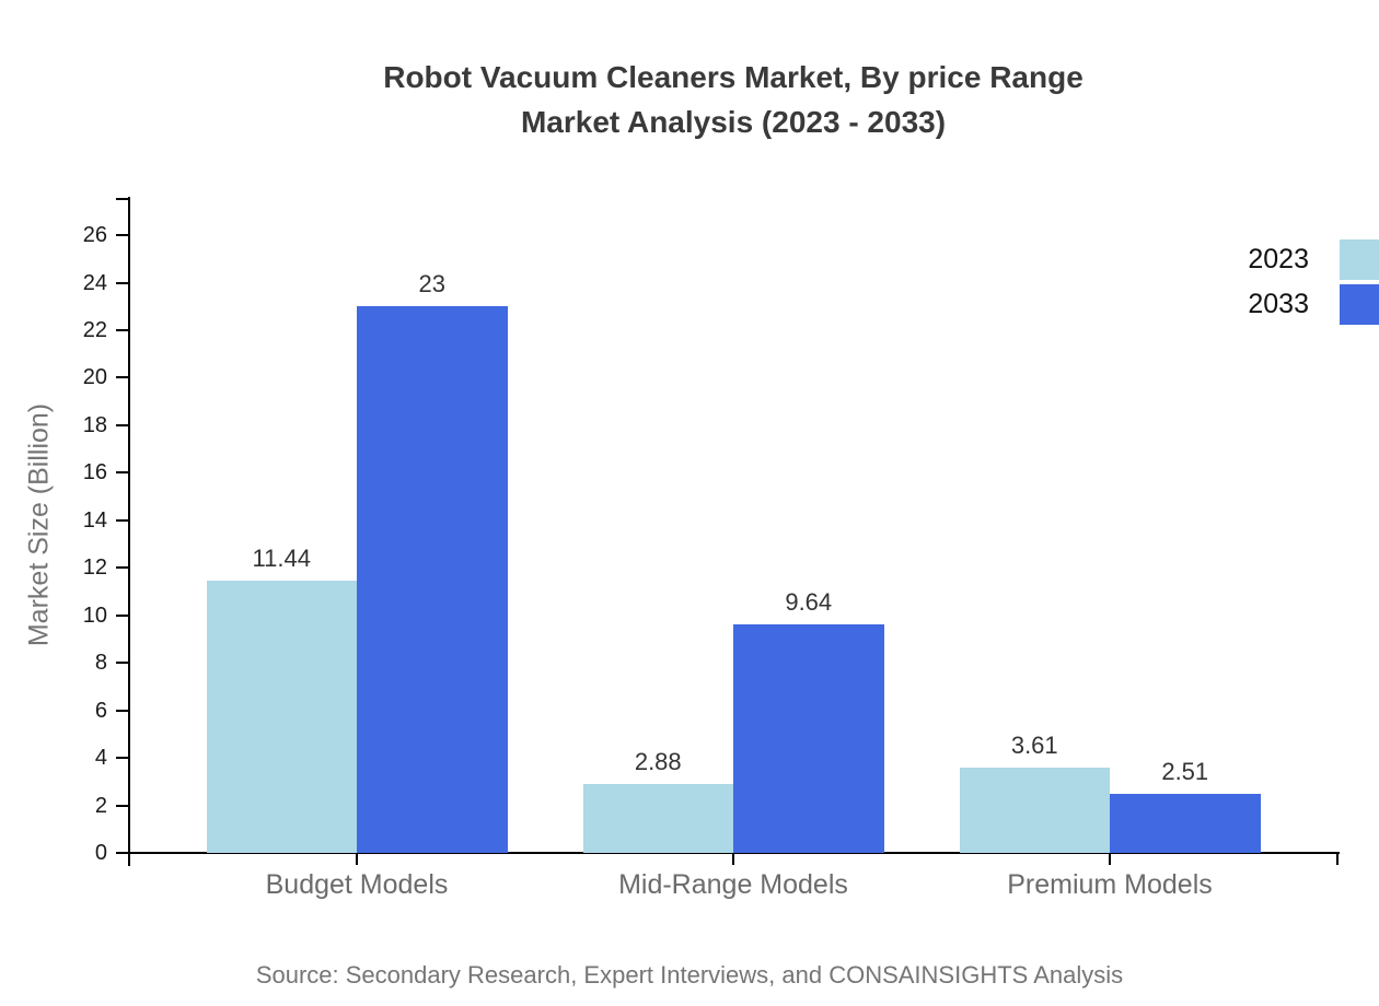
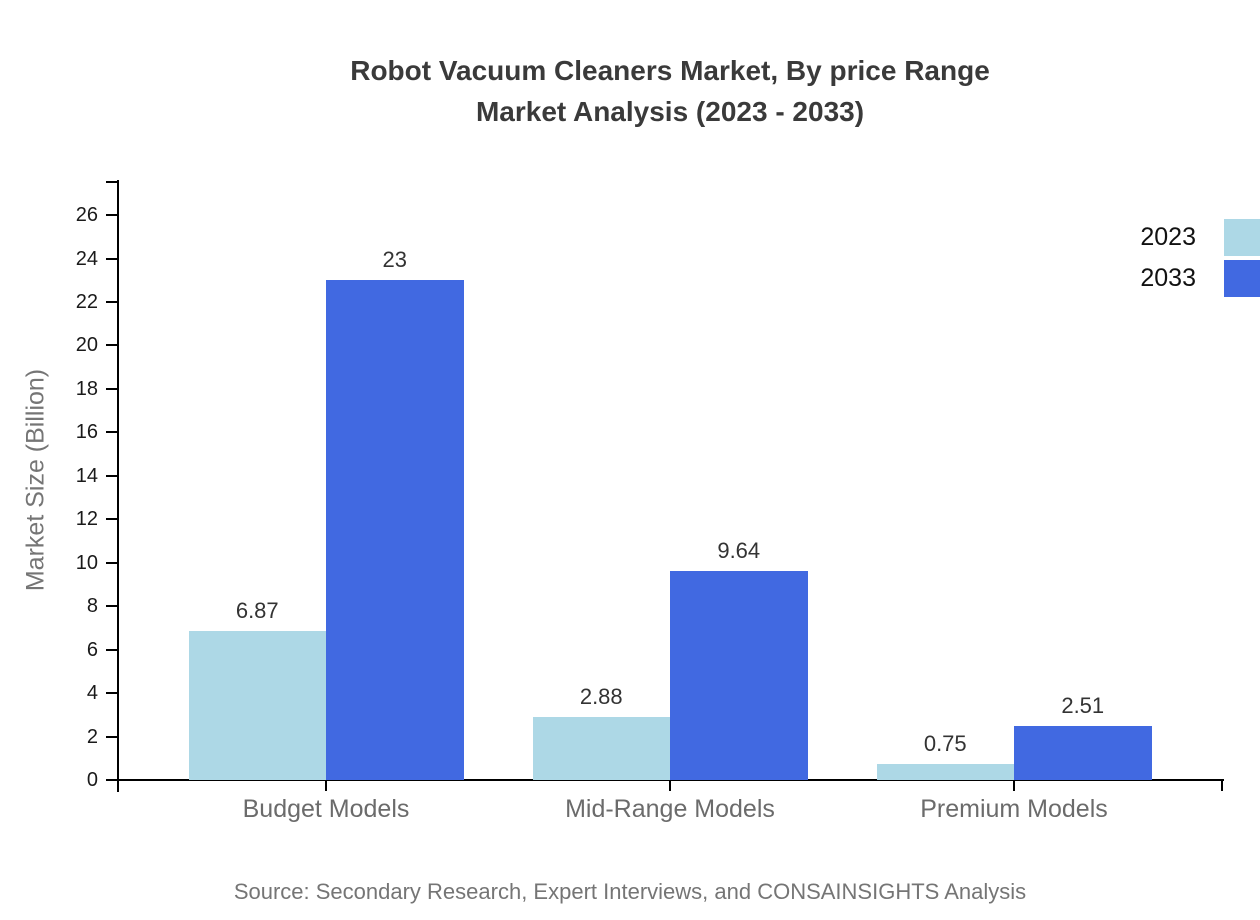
2023/Budget Models: 11.44 -> 6.87
2023/Premium Models: 3.61 -> 0.75
